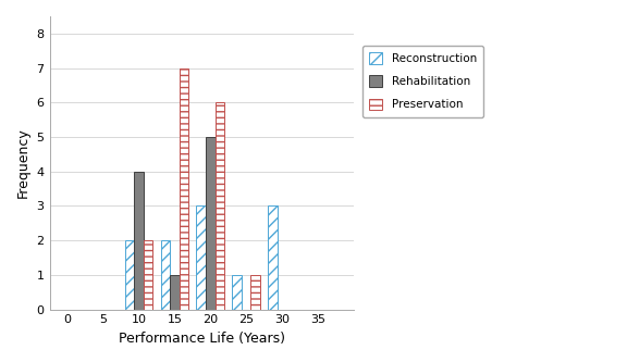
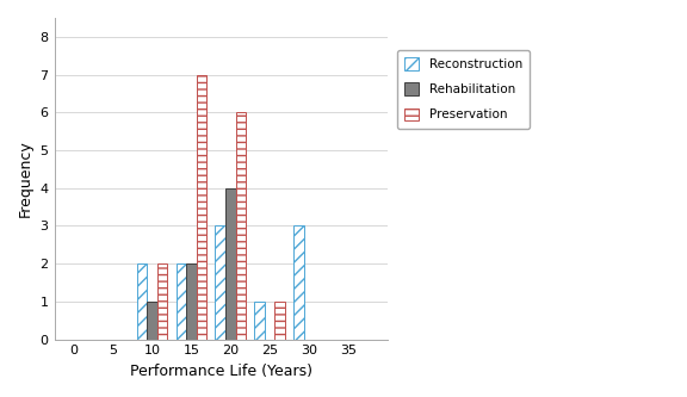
Rehabilitation/10: 4 -> 1
Rehabilitation/15: 1 -> 2
Rehabilitation/20: 5 -> 4
